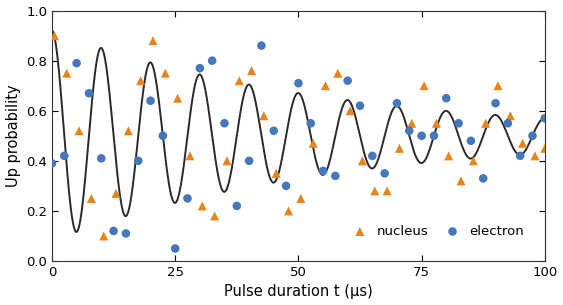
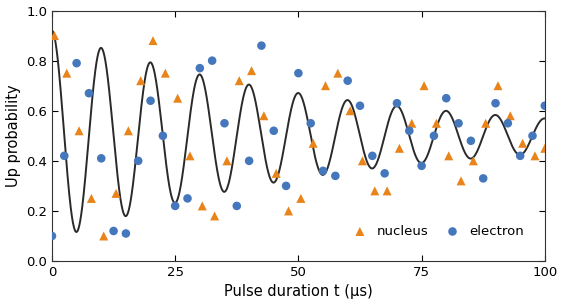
electron/0: 0.39 -> 0.10
electron/25: 0.05 -> 0.22
electron/50: 0.71 -> 0.75
electron/75: 0.50 -> 0.38
electron/100: 0.57 -> 0.62
